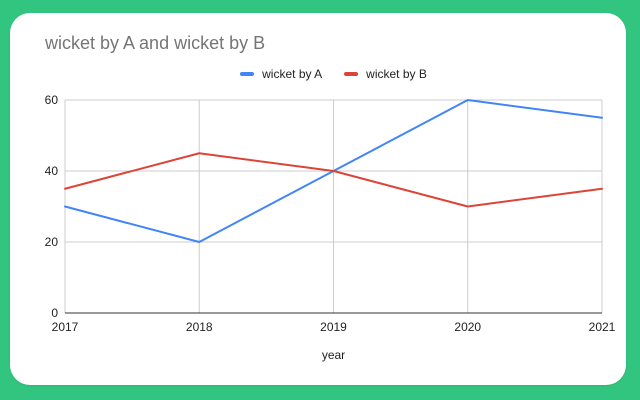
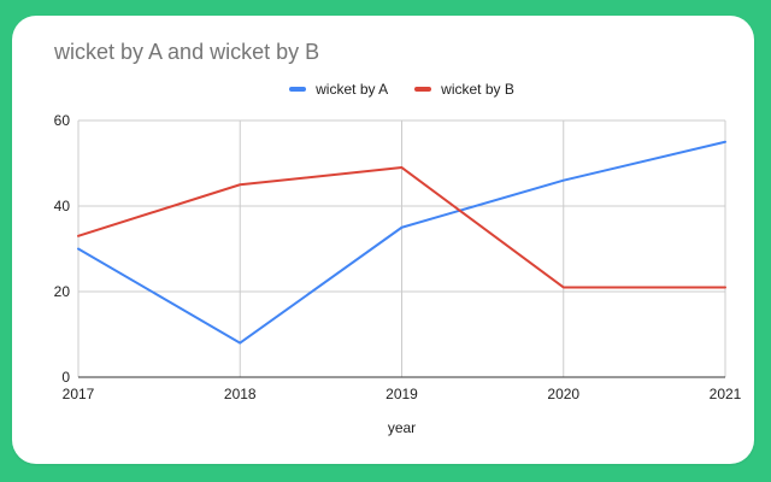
wicket by B/2017: 35 -> 33
wicket by A/2018: 20 -> 8
wicket by A/2019: 40 -> 35
wicket by B/2019: 40 -> 49
wicket by A/2020: 60 -> 46
wicket by B/2020: 30 -> 21
wicket by B/2021: 35 -> 21
